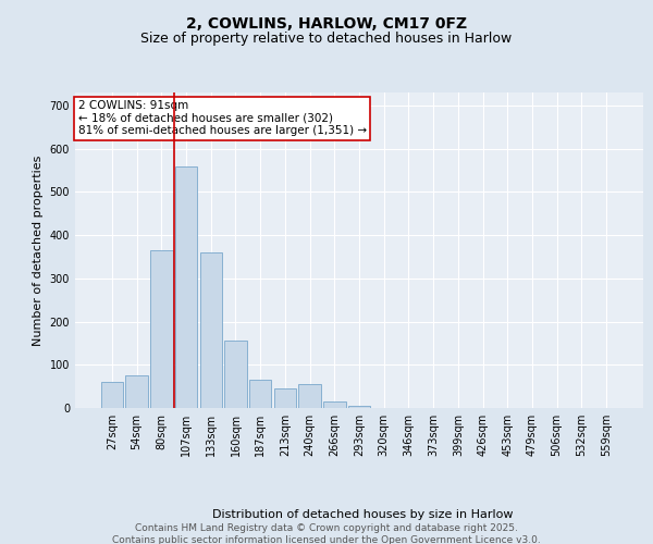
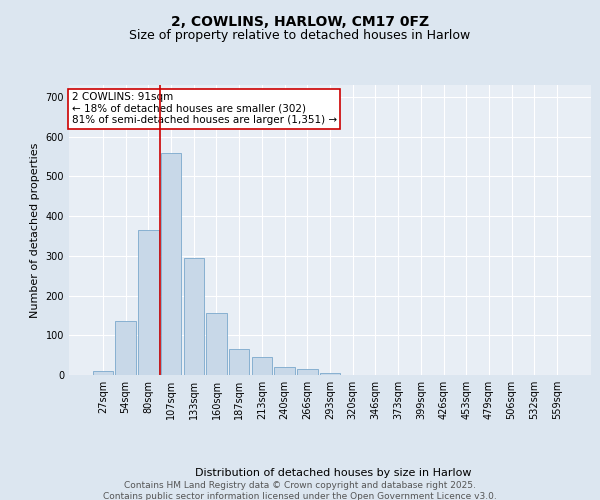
27sqm: 60 -> 10
54sqm: 75 -> 135
133sqm: 360 -> 295
240sqm: 55 -> 20
